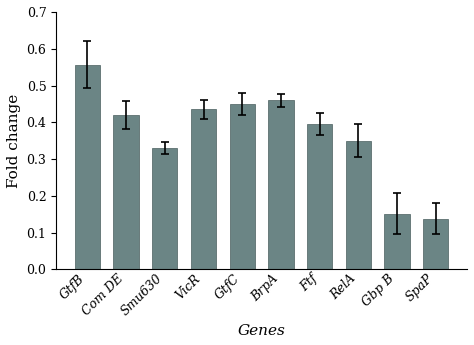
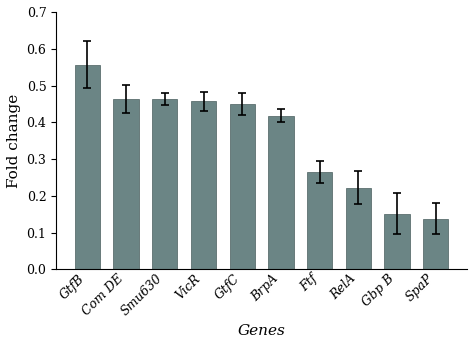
Com DE: 0.420 -> 0.463
Smu630: 0.330 -> 0.463
VicR: 0.435 -> 0.457
BrpA: 0.460 -> 0.418
Ftf: 0.395 -> 0.265
RelA: 0.350 -> 0.222
